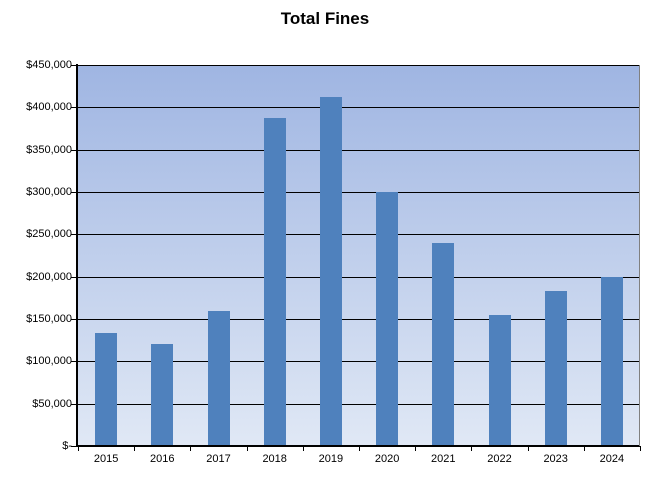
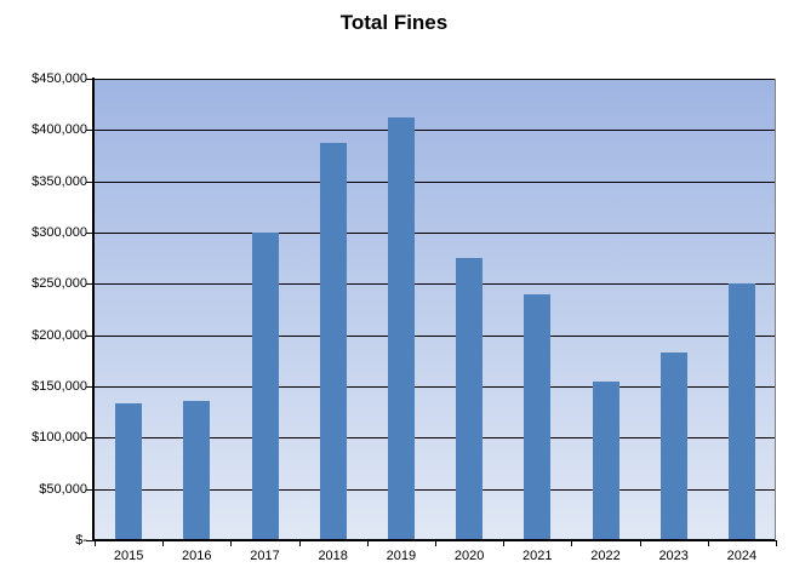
2016: $120000 -> $140000
2017: $160000 -> $300000
2020: $300000 -> $280000
2024: $200000 -> $250000
